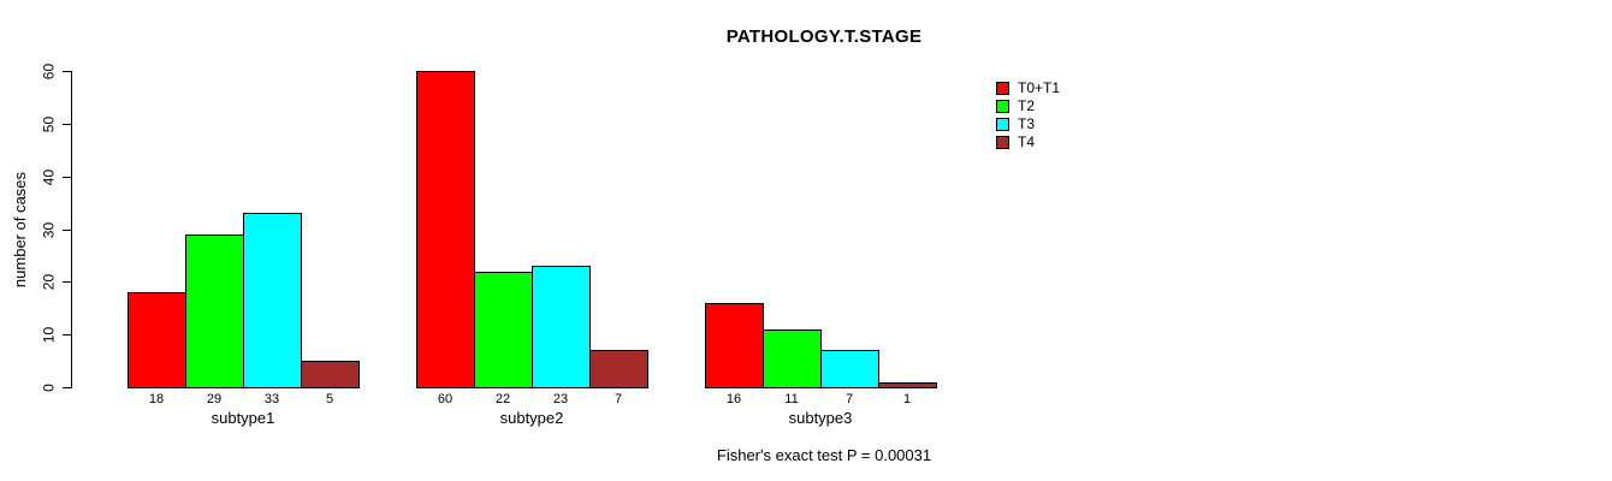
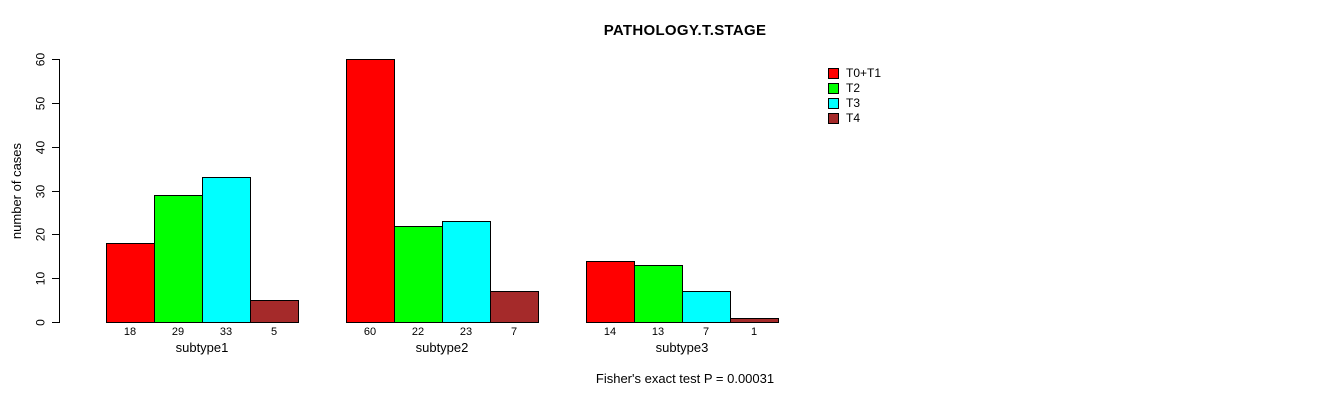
T0+T1/subtype3: 16 -> 14
T2/subtype3: 11 -> 13
